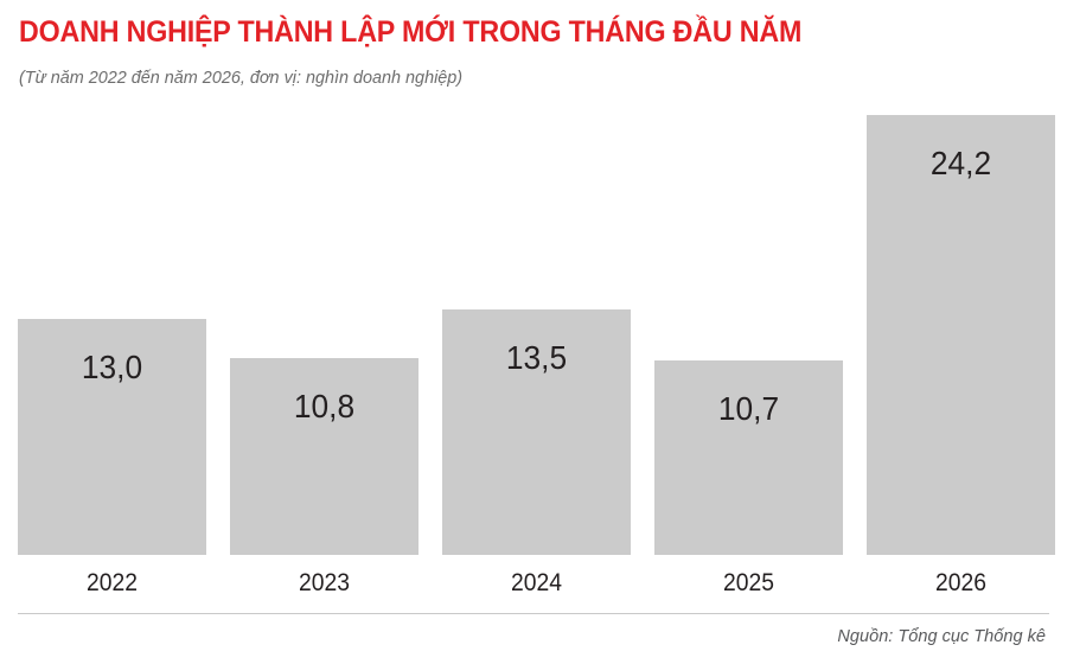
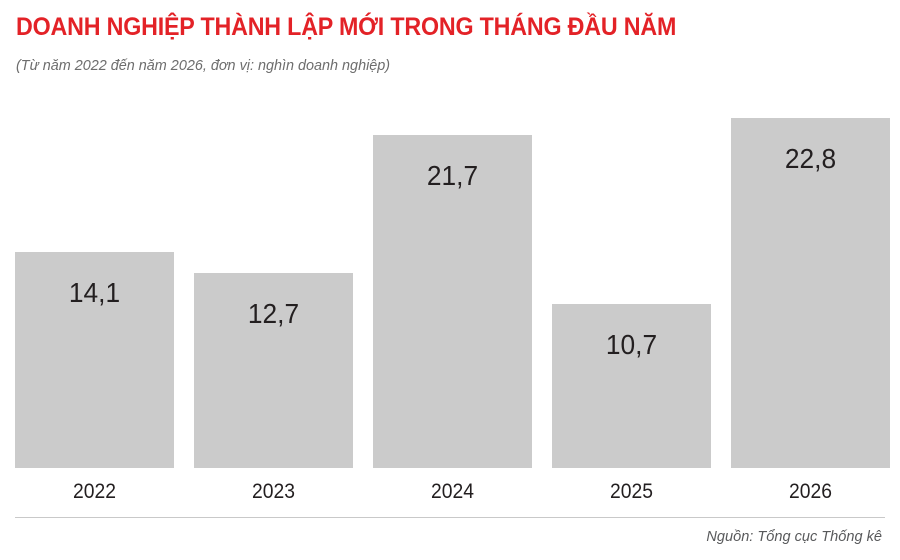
2022: 13,0 -> 14,1
2023: 10,8 -> 12,7
2024: 13,5 -> 21,7
2026: 24,2 -> 22,8
